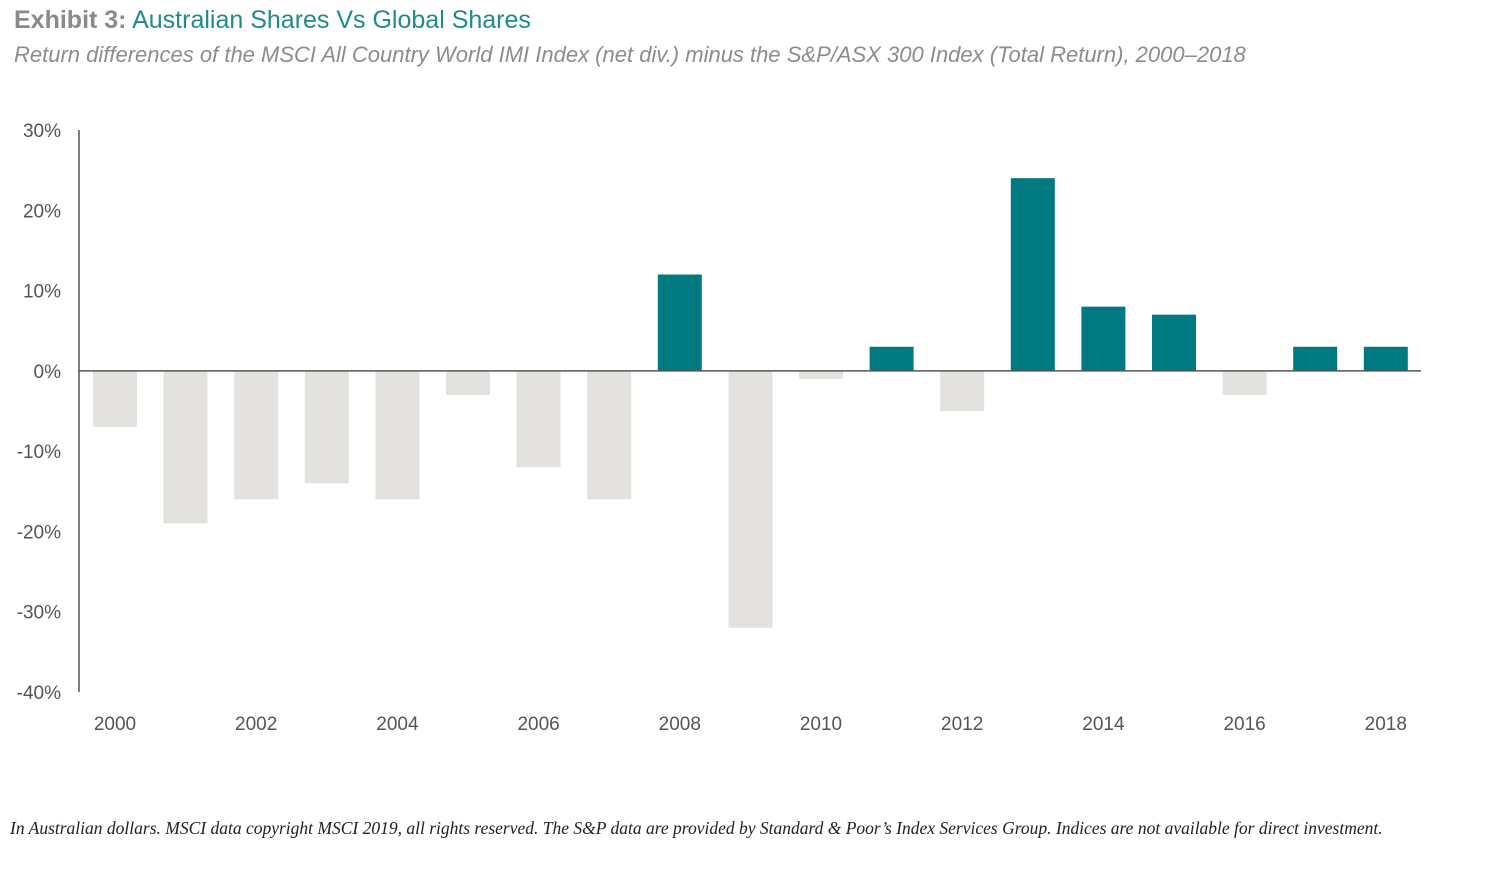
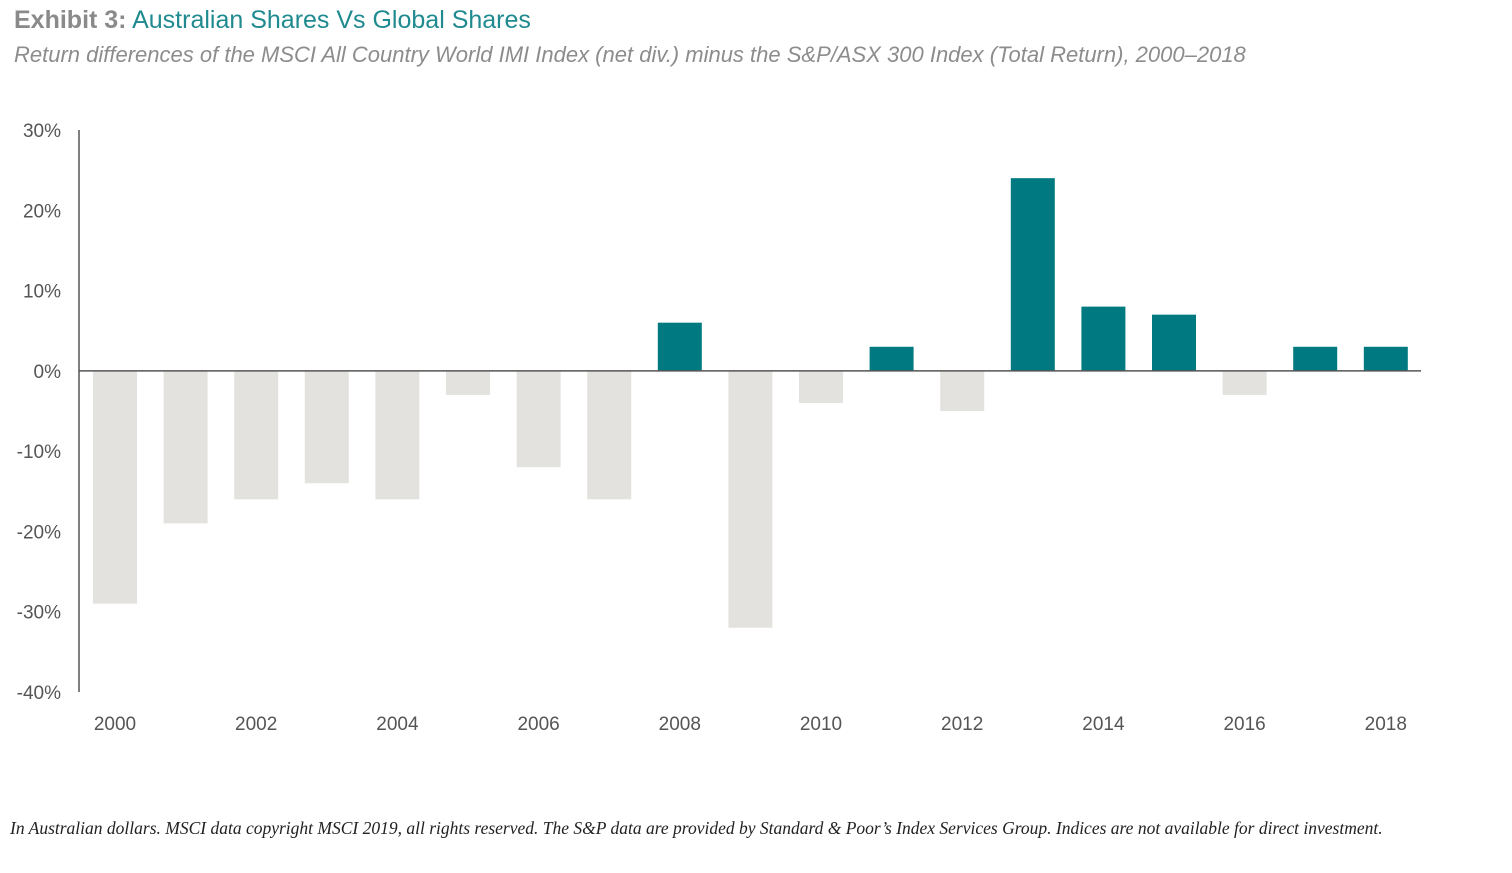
2000: -7% -> -29%
2008: 12% -> 6%
2010: -1% -> -4%
